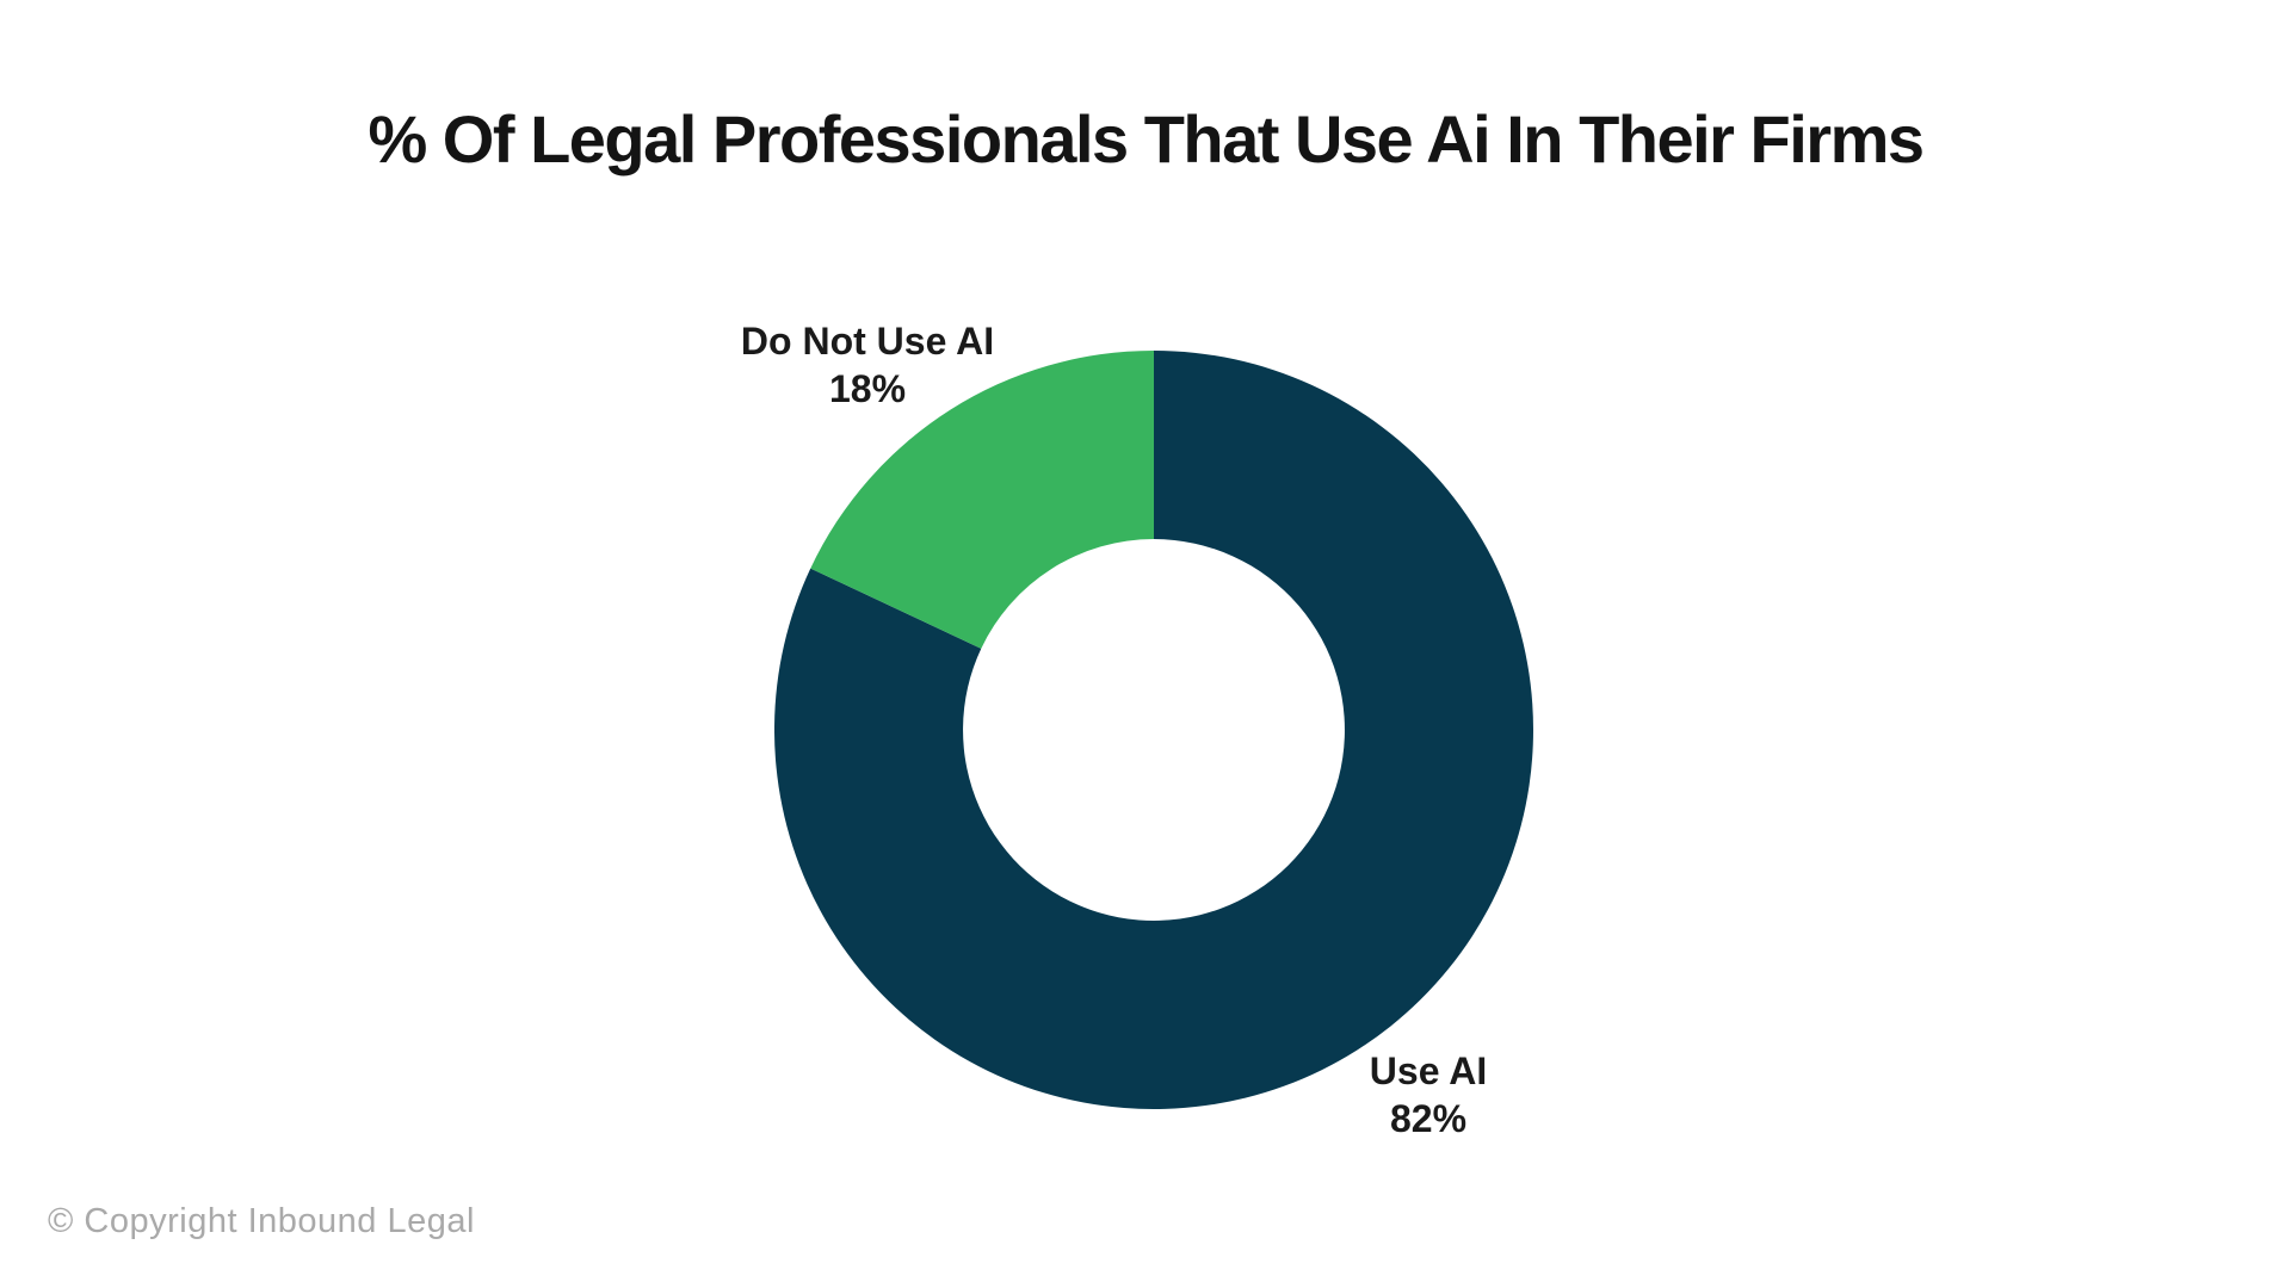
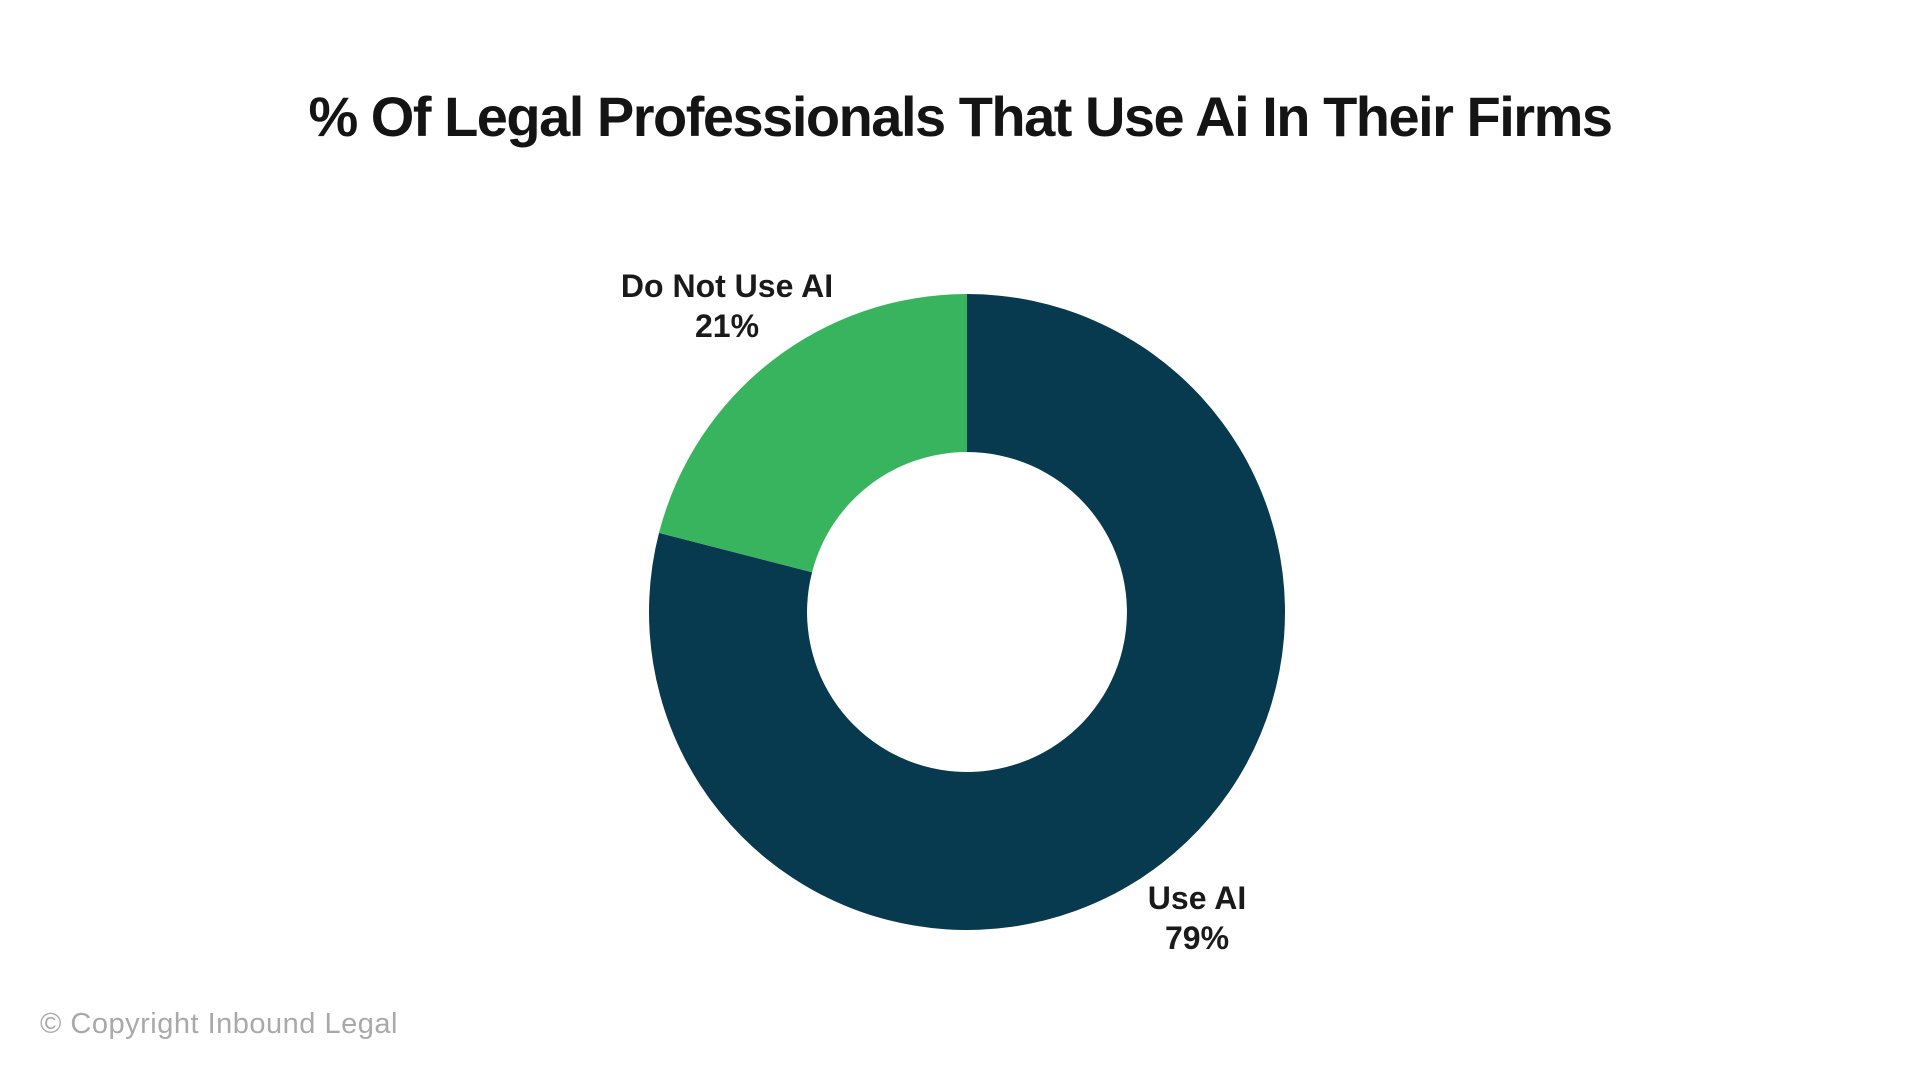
Use AI: 82% -> 79%
Do Not Use AI: 18% -> 21%
